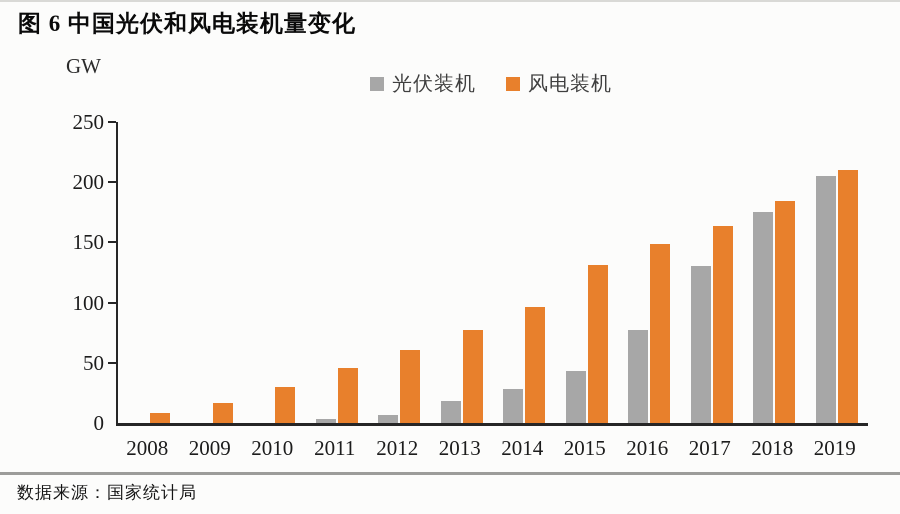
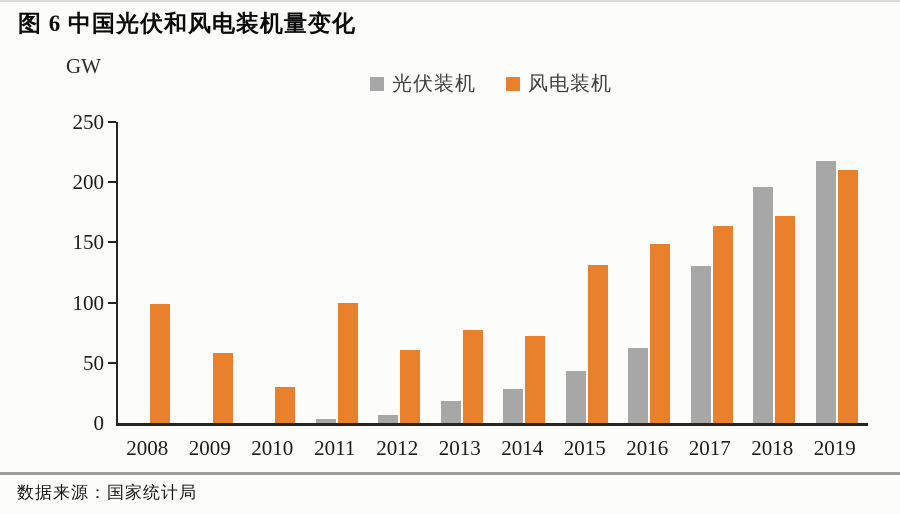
风电装机/2008: 8 -> 99
风电装机/2009: 17 -> 58
风电装机/2011: 46 -> 100
风电装机/2014: 96 -> 72
光伏装机/2016: 77 -> 62
光伏装机/2018: 175 -> 196
风电装机/2018: 184 -> 172
光伏装机/2019: 205 -> 218
